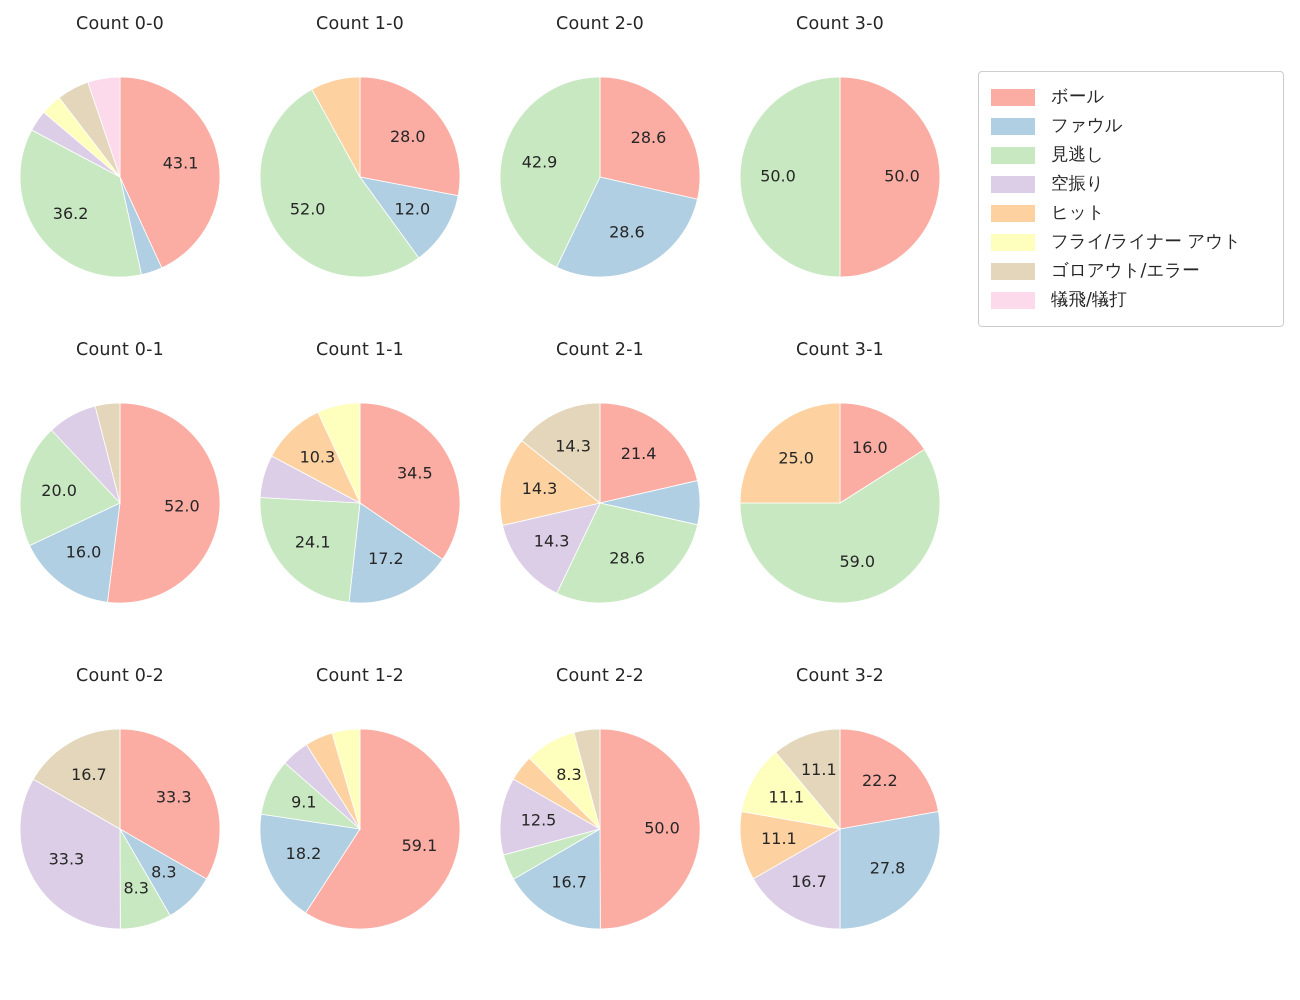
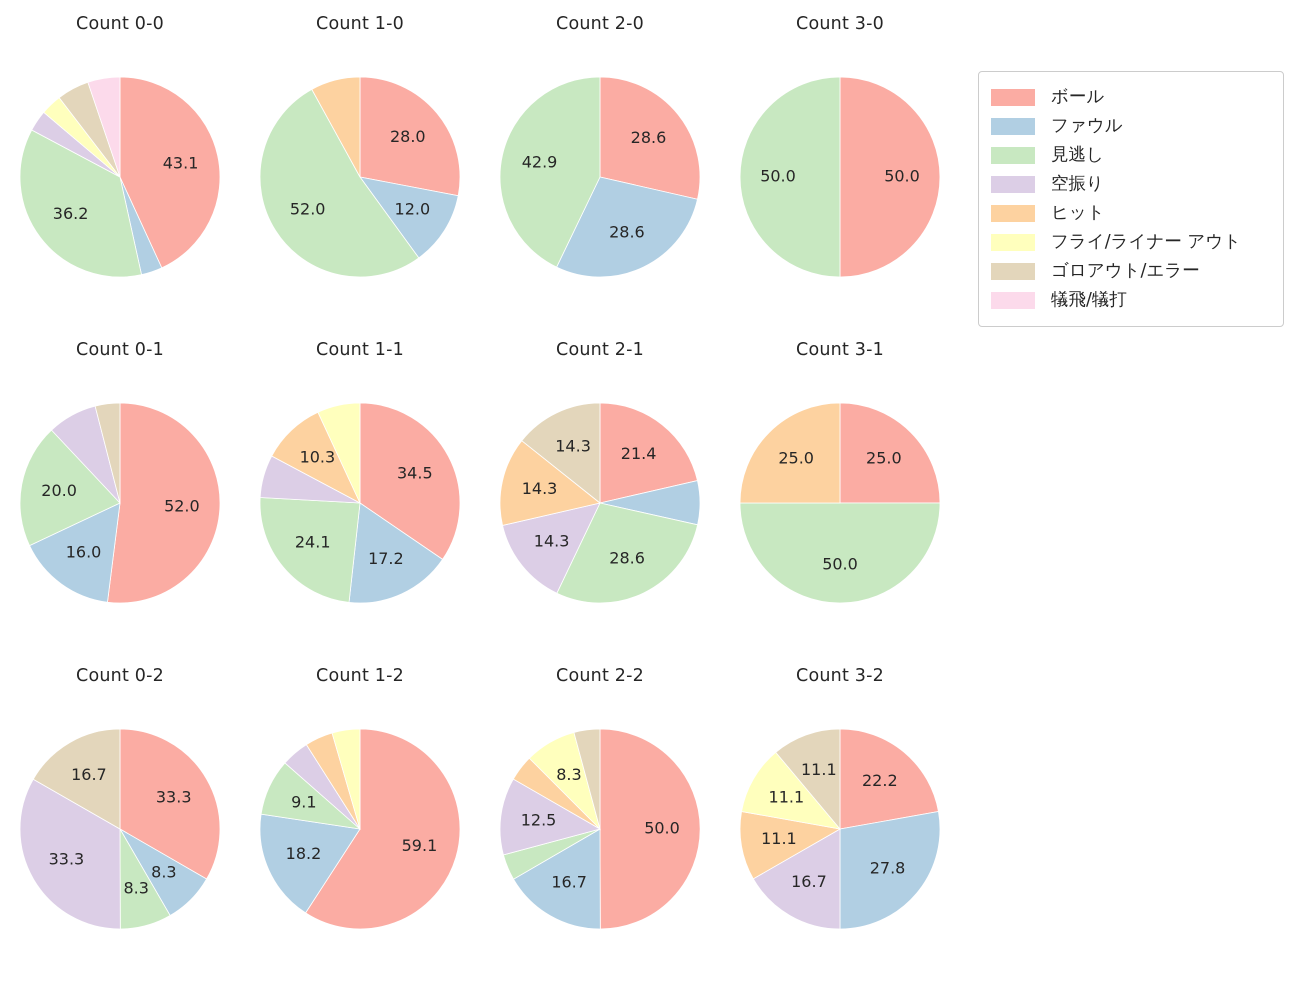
Count 3-1/ボール: 16.0 -> 25.0
Count 3-1/見逃し: 59.0 -> 50.0
